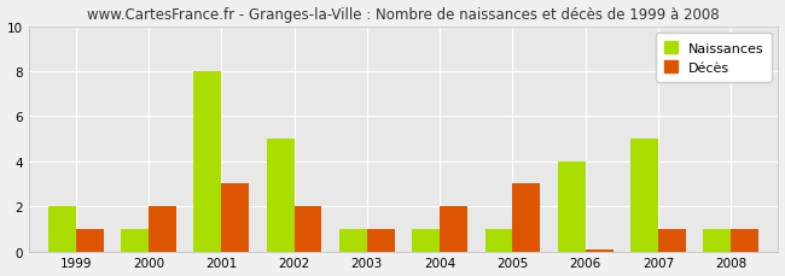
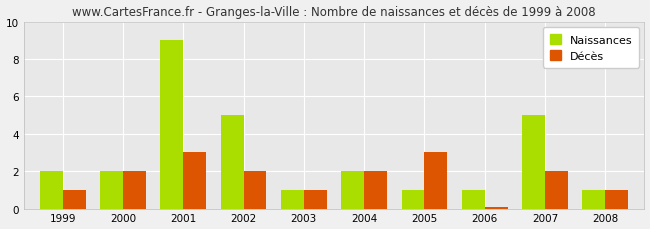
Naissances/2000: 1 -> 2
Naissances/2001: 8 -> 9
Naissances/2004: 1 -> 2
Naissances/2006: 4 -> 1
Décès/2007: 1.0 -> 2.0
